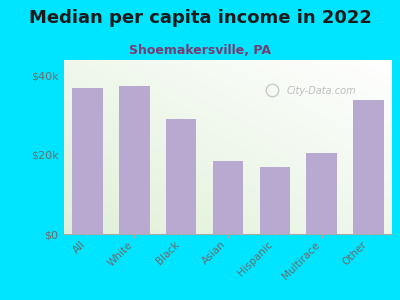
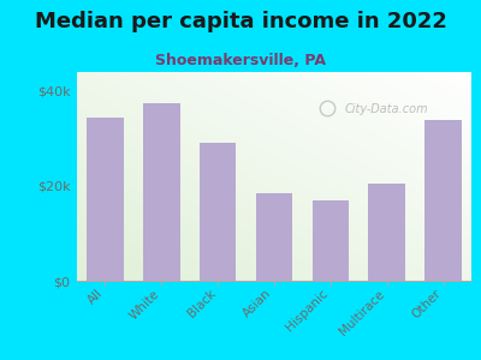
All: $37.0k -> $34.5k
